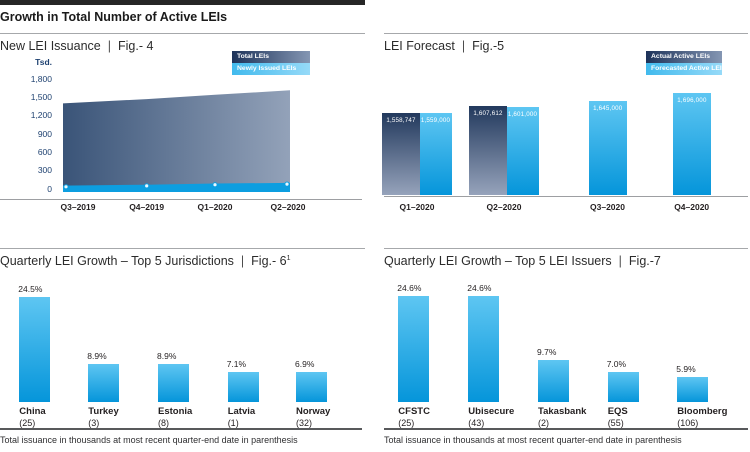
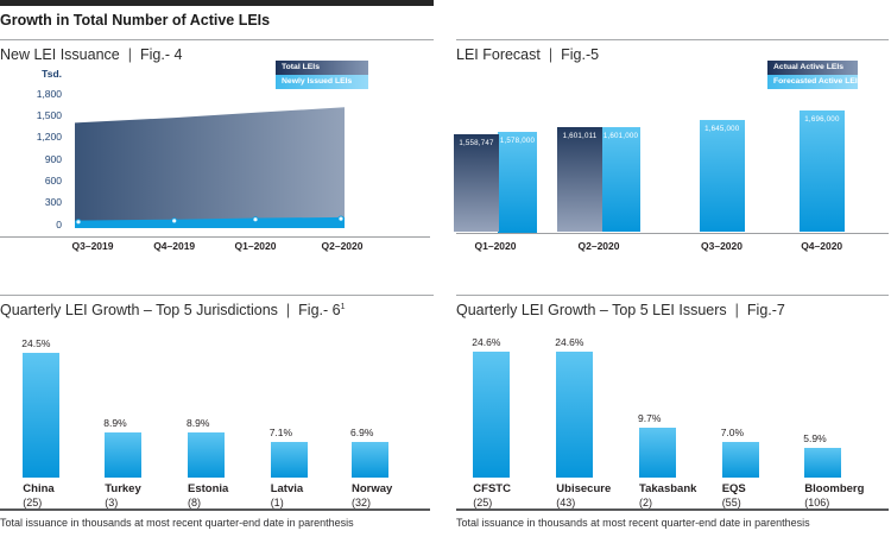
LEI Forecast/Forecasted Active LEIs/Q1–2020: 1,559,000 -> 1,578,000
LEI Forecast/Actual Active LEIs/Q2–2020: 1,607,612 -> 1,601,011
